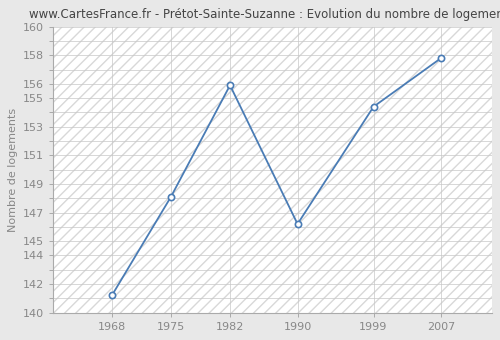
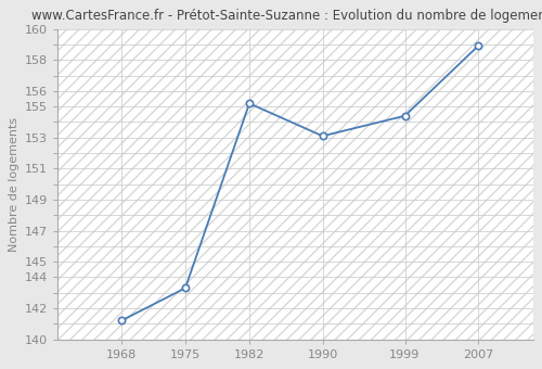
1975: 148.1 -> 143.3
1982: 155.9 -> 155.2
1990: 146.2 -> 153.1
2007: 157.8 -> 158.9
